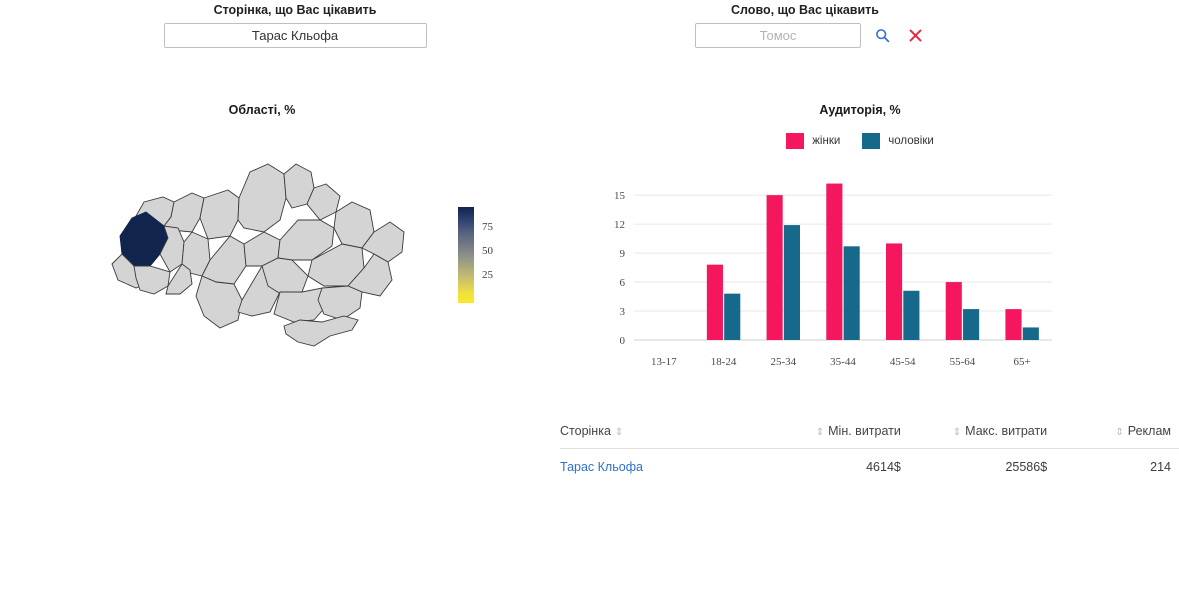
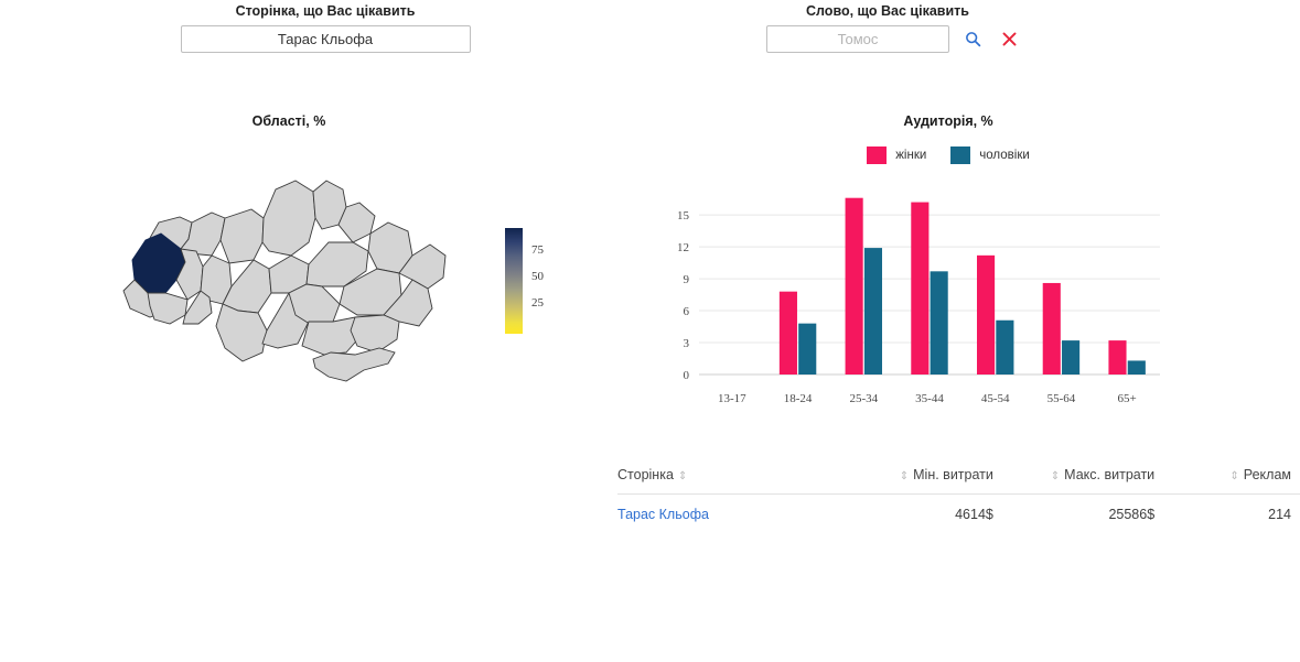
жінки/25-34: 15 -> 17
жінки/45-54: 10 -> 11
жінки/55-64: 6 -> 9
